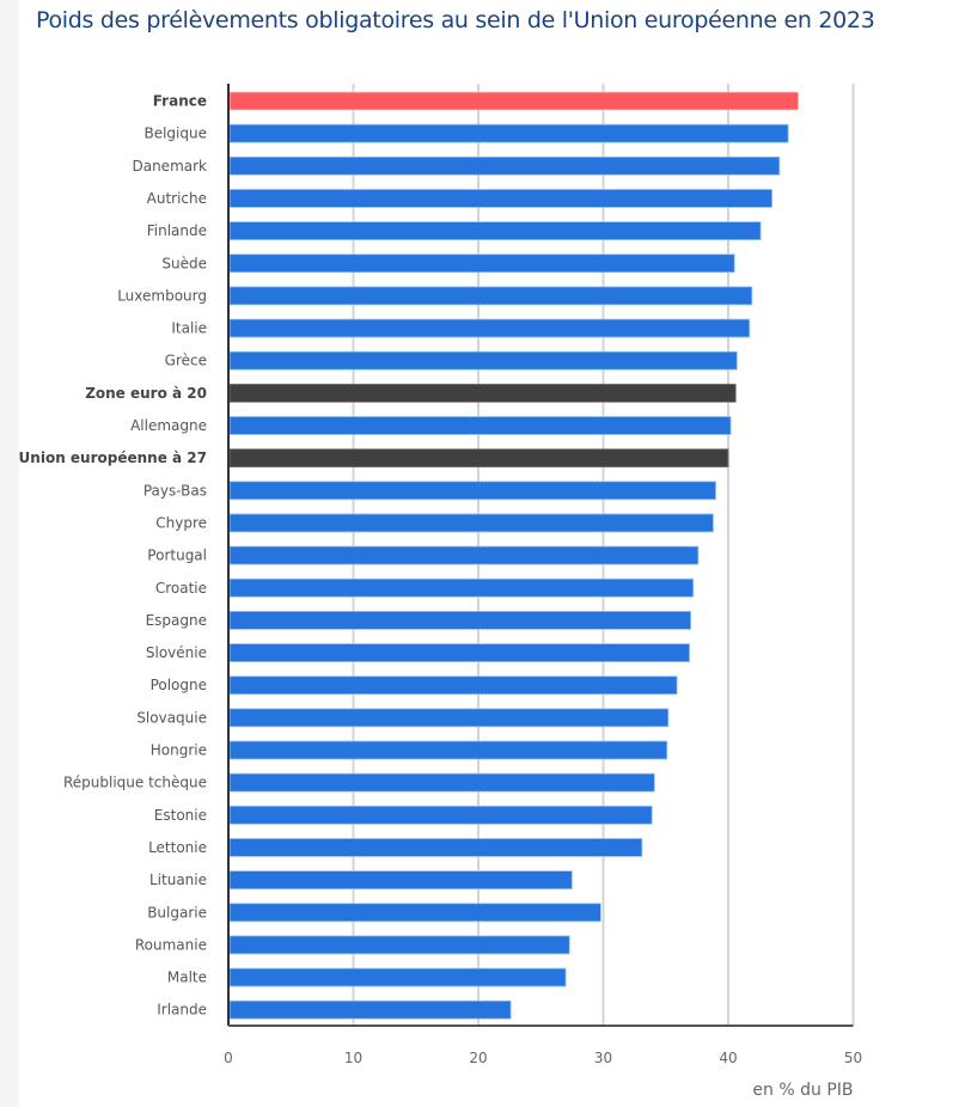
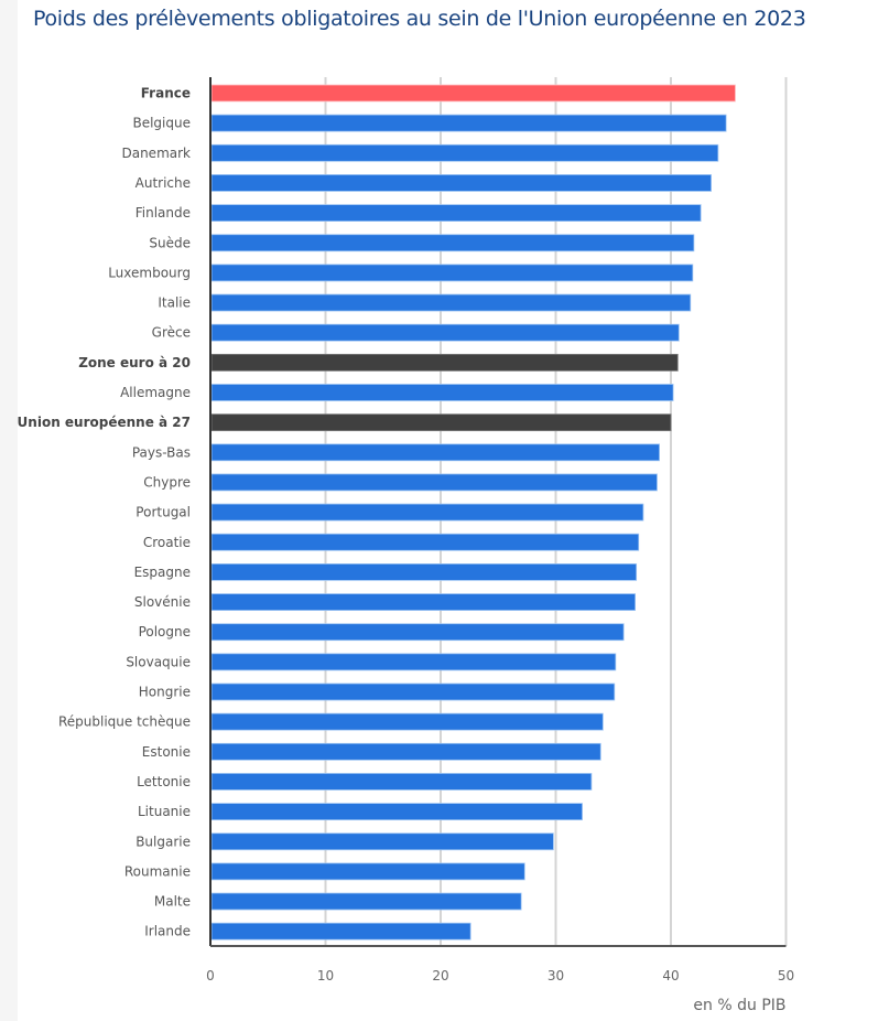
Suède: 40.5 -> 42.0
Lituanie: 27.5 -> 32.3
